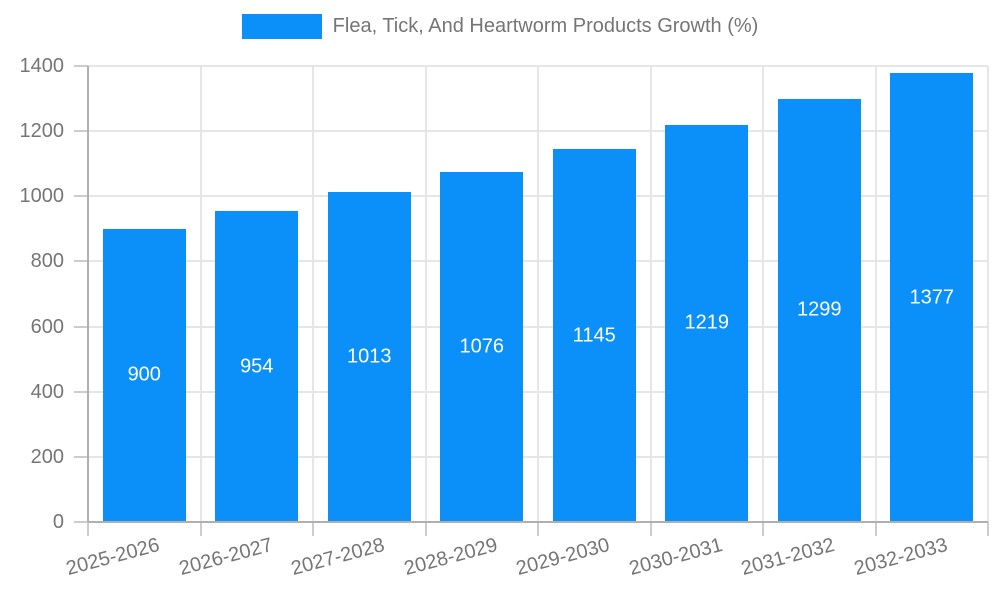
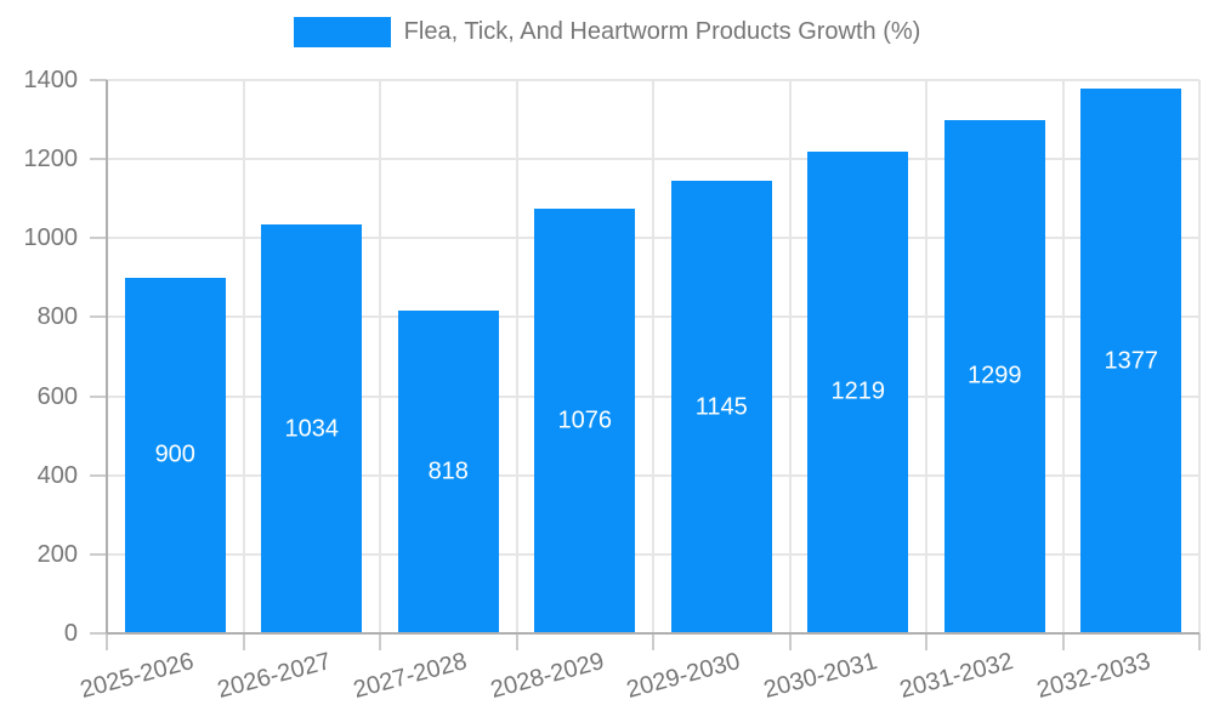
2026-2027: 954 -> 1034
2027-2028: 1013 -> 818
